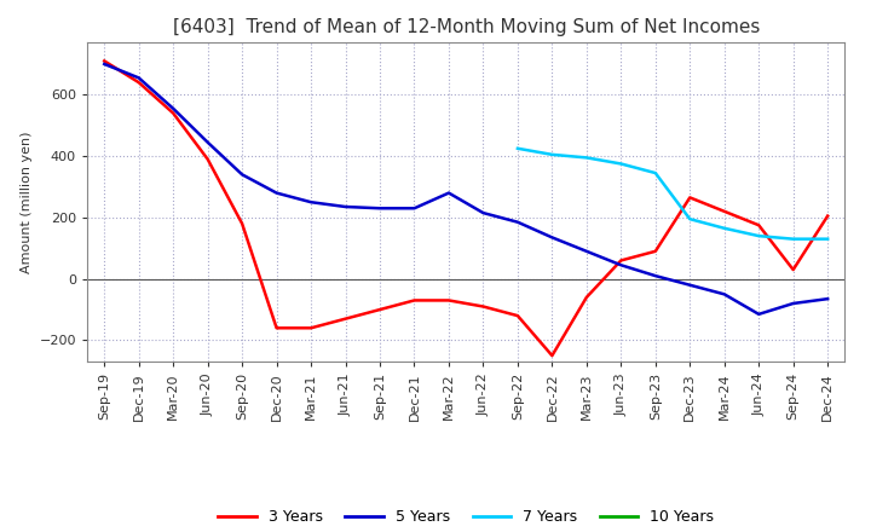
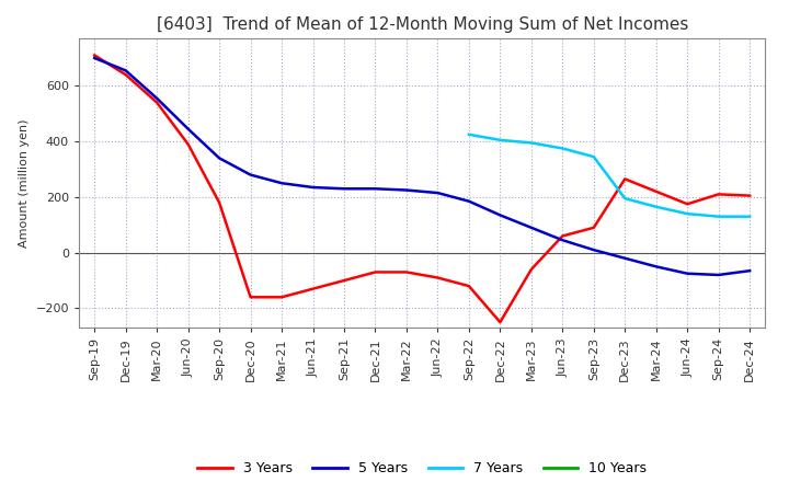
5 Years/Mar-22: 280 -> 225
5 Years/Jun-24: -115 -> -75
3 Years/Sep-24: 30 -> 210
